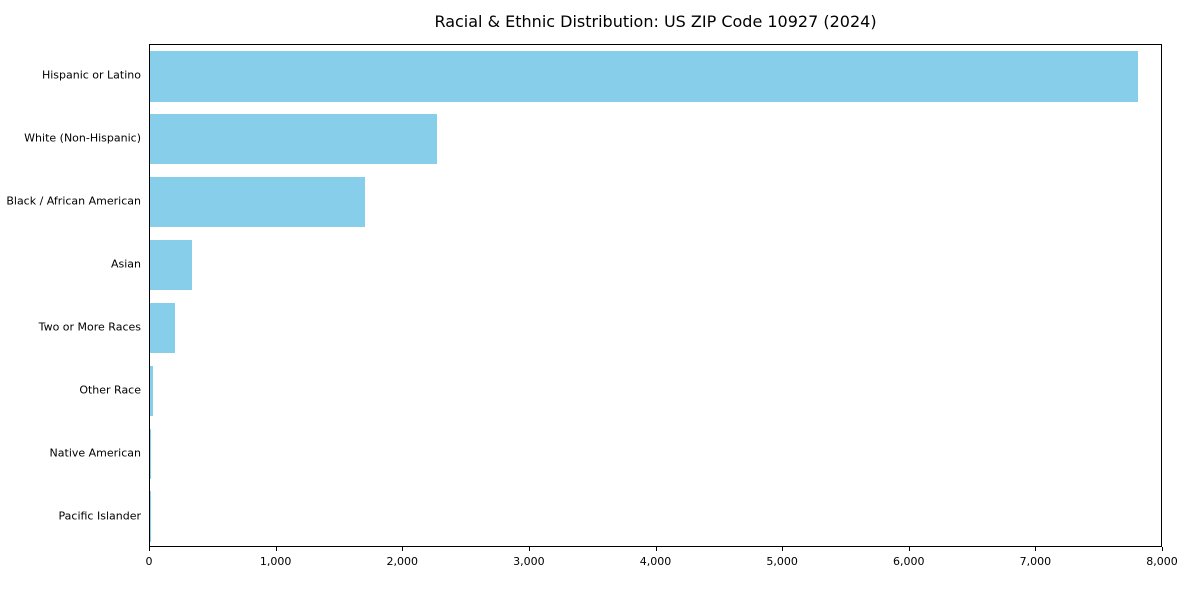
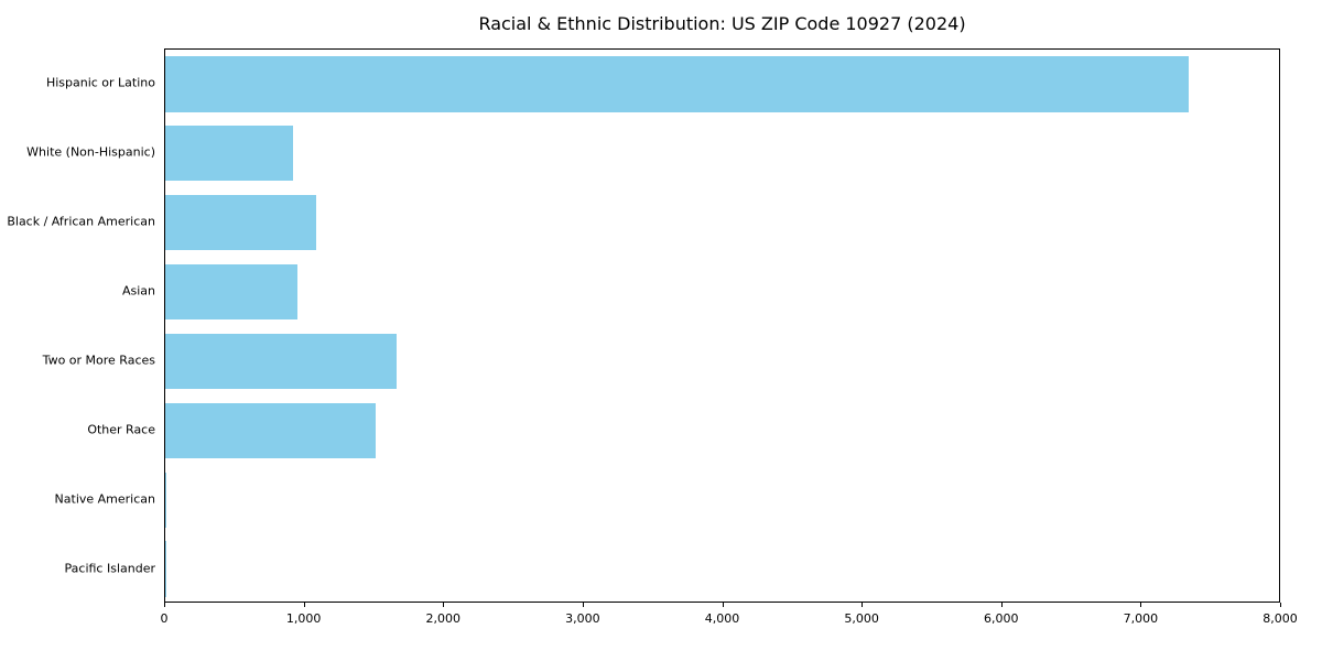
Hispanic or Latino: 7800 -> 7340
White (Non-Hispanic): 2270 -> 920
Black / African American: 1700 -> 1080
Asian: 330 -> 950
Two or More Races: 200 -> 1660
Other Race: 20 -> 1510
